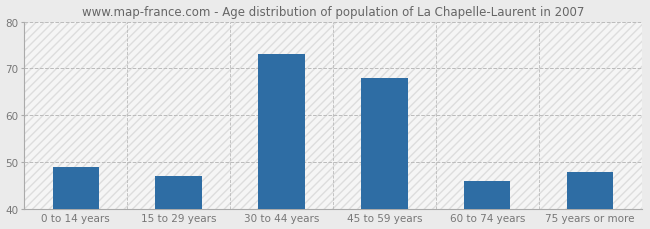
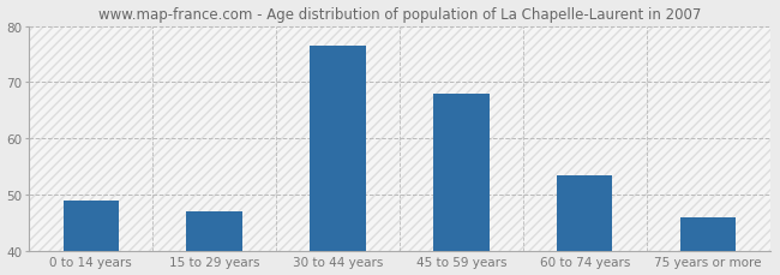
30 to 44 years: 73.0 -> 76.5
60 to 74 years: 46.0 -> 53.5
75 years or more: 48.0 -> 46.0
